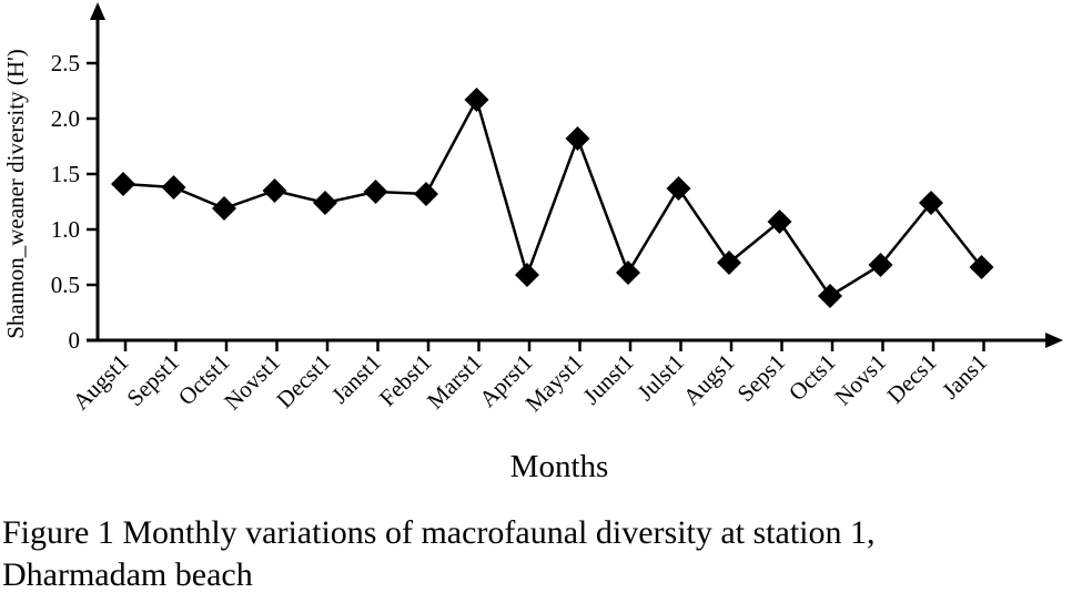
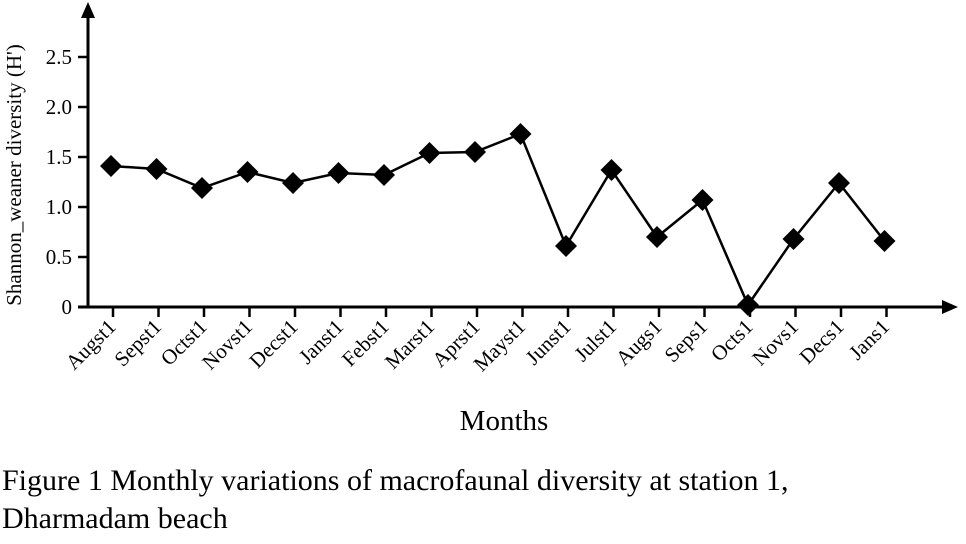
Marst1: 2.17 -> 1.54
Aprst1: 0.59 -> 1.55
Mayst1: 1.82 -> 1.73
Octs1: 0.40 -> 0.02
